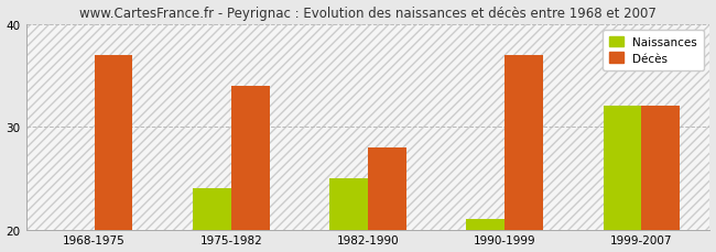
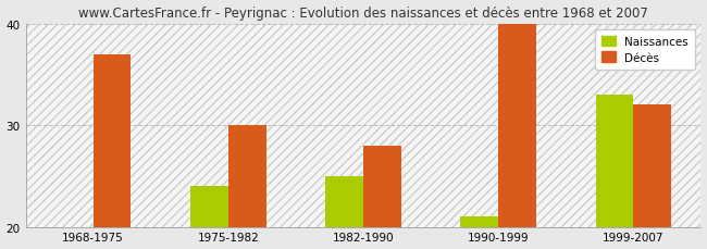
Décès/1975-1982: 34 -> 30
Décès/1990-1999: 37 -> 40
Naissances/1999-2007: 32 -> 33
